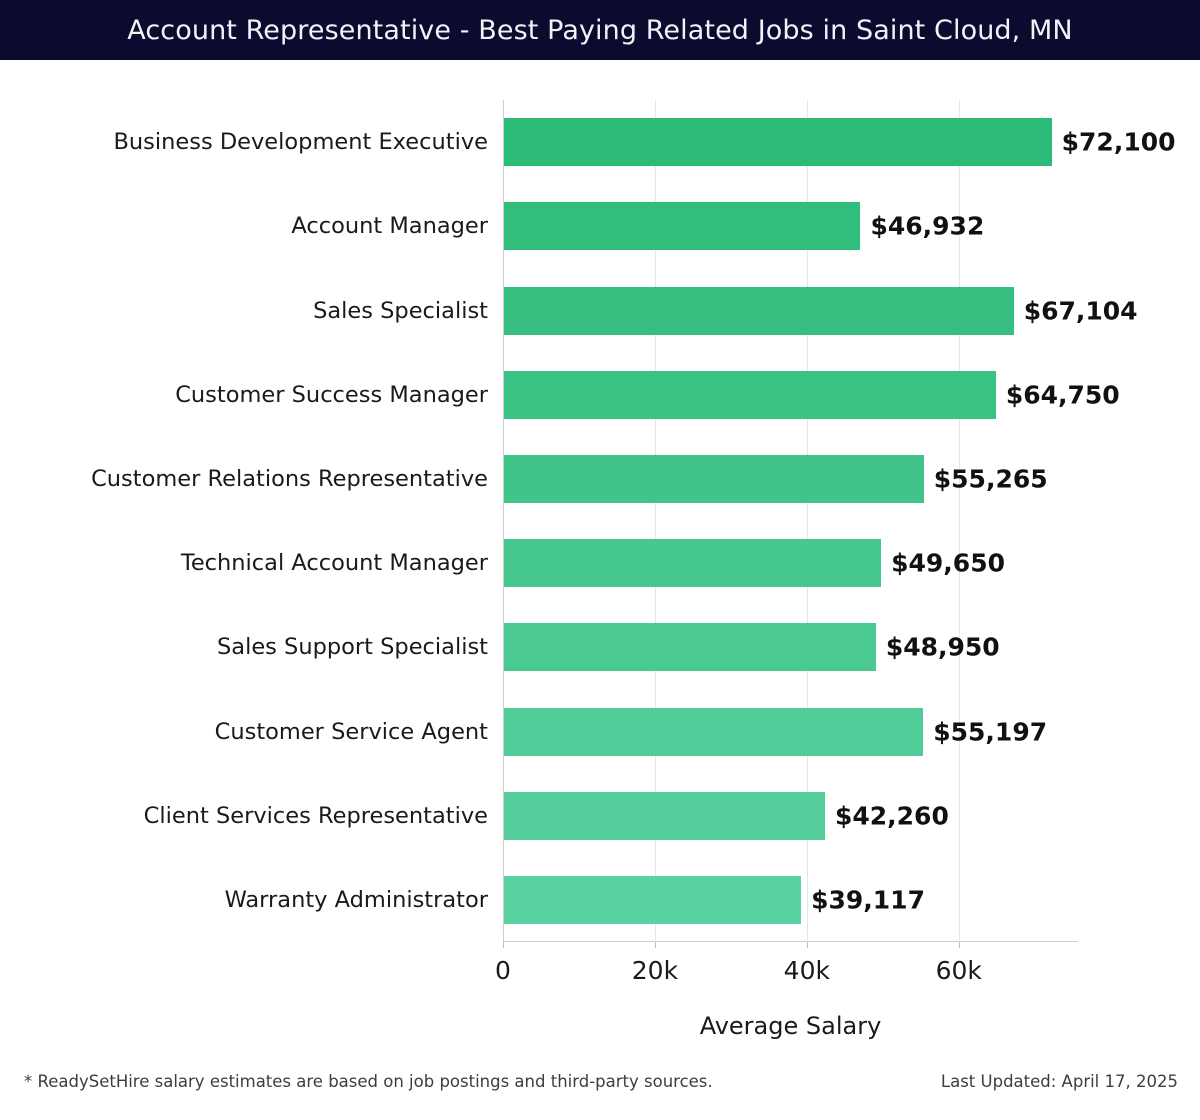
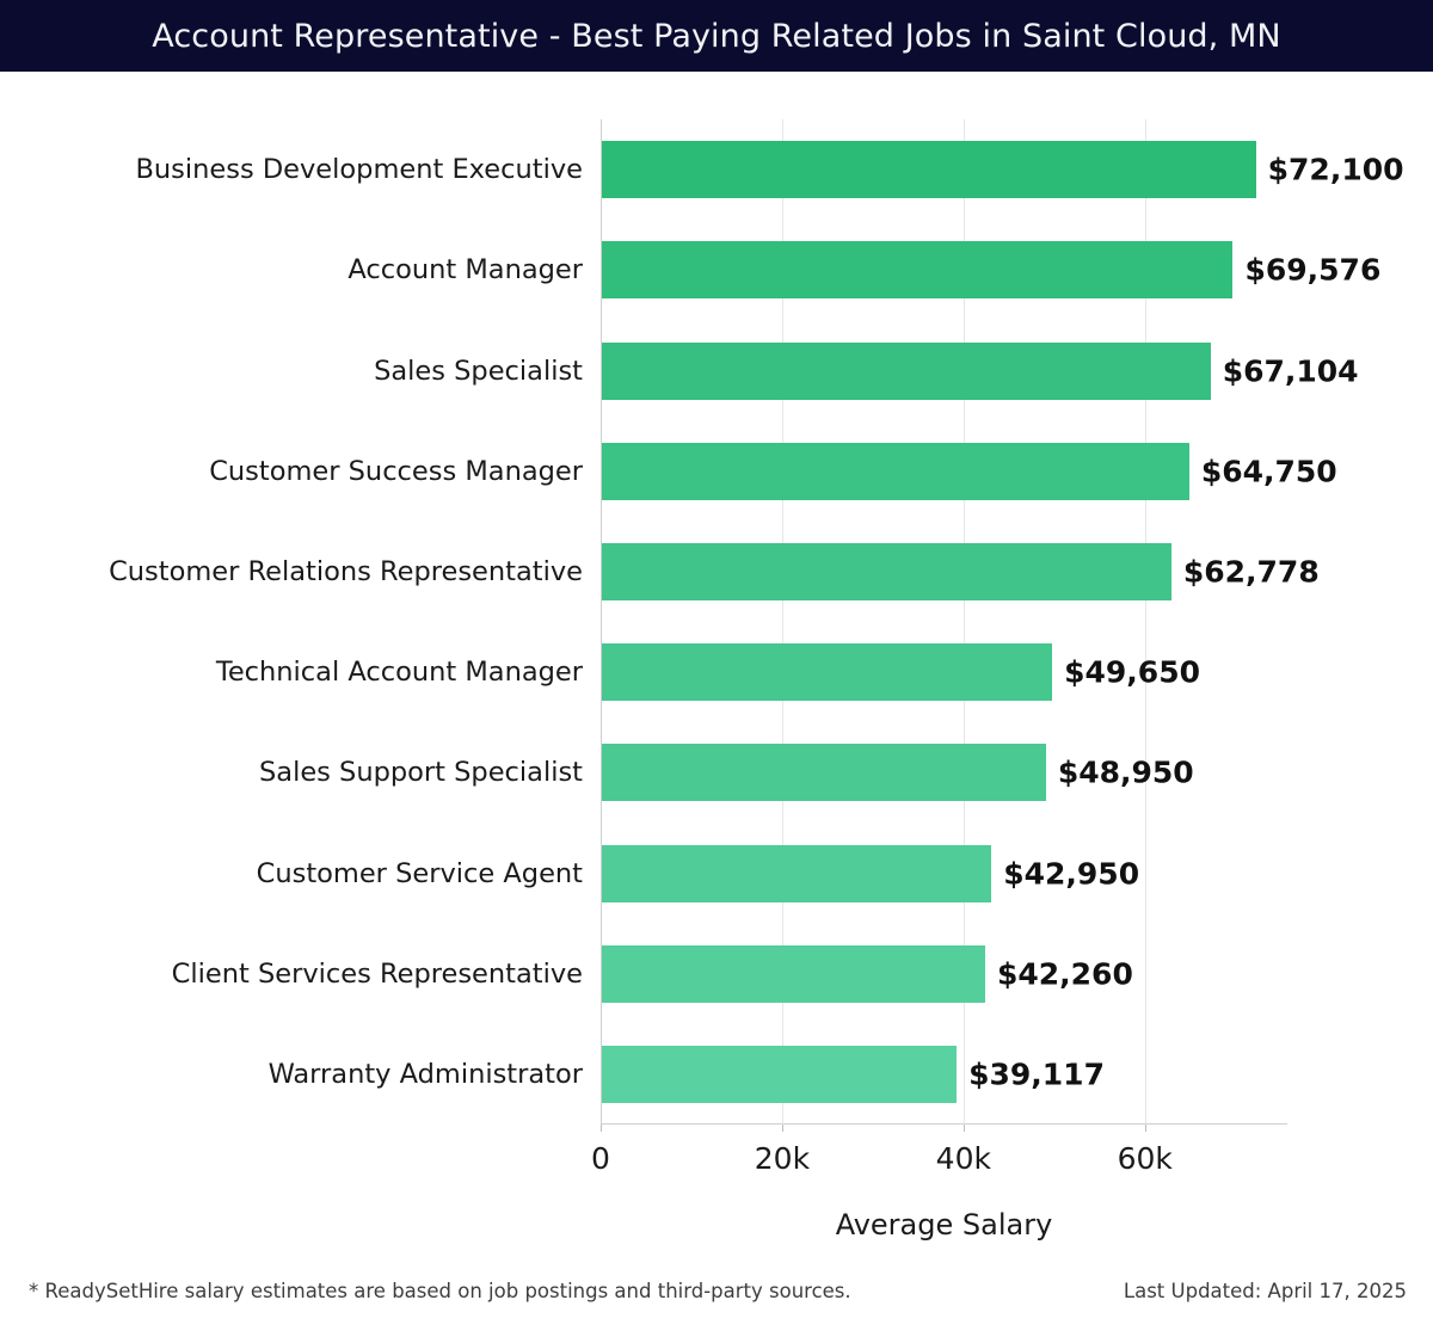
Account Manager: $46,932 -> $69,576
Customer Relations Representative: $55,265 -> $62,778
Customer Service Agent: $55,197 -> $42,950
